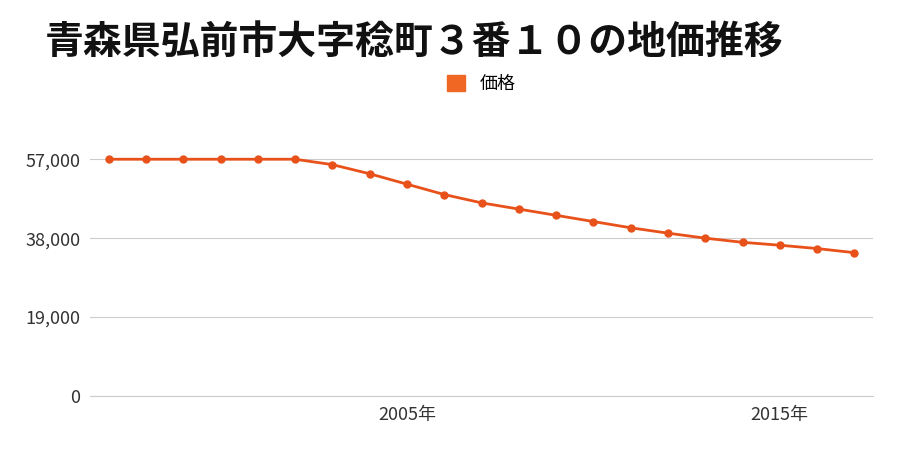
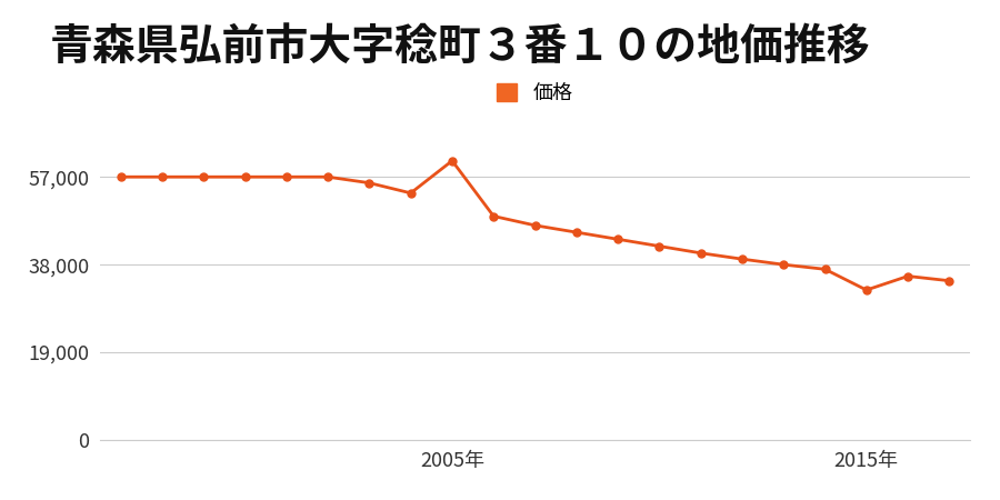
2005年: 51,000 -> 60,500
2015年: 36,300 -> 32,500
